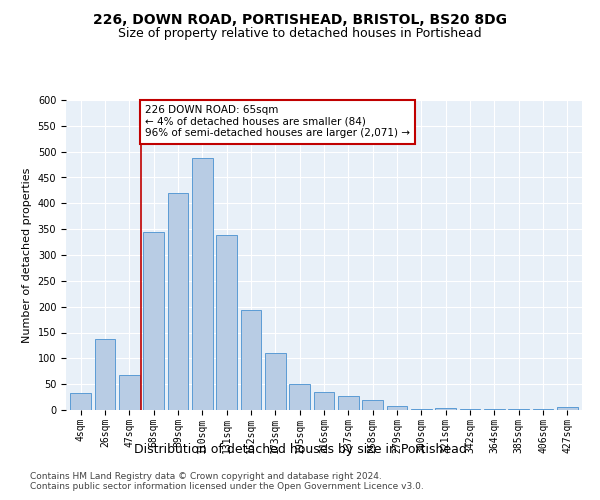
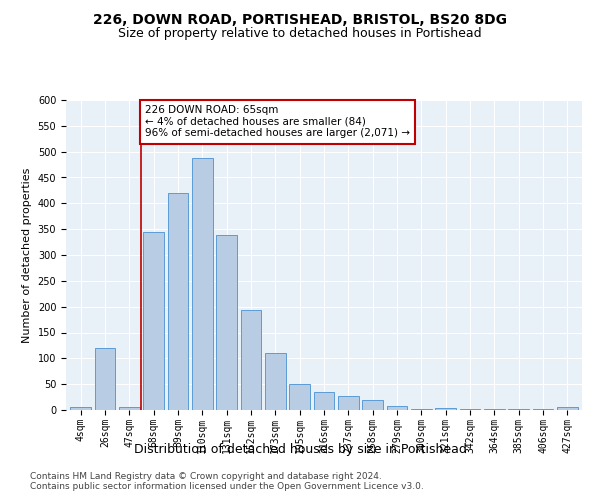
4sqm: 32 -> 5
26sqm: 138 -> 120
47sqm: 68 -> 5
